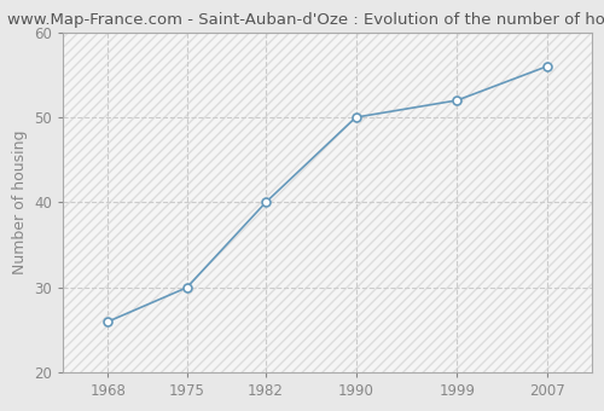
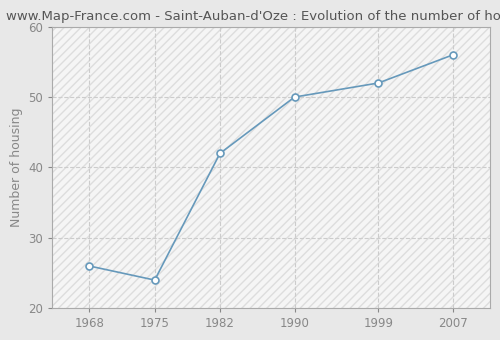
1975: 30 -> 24
1982: 40 -> 42
